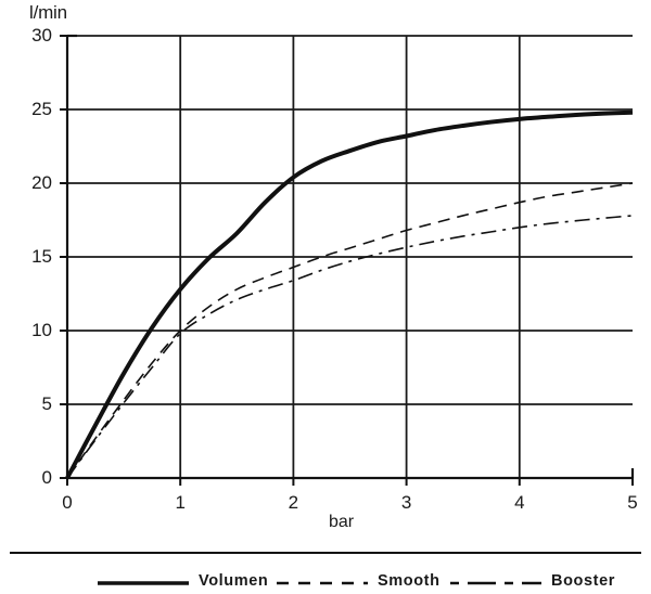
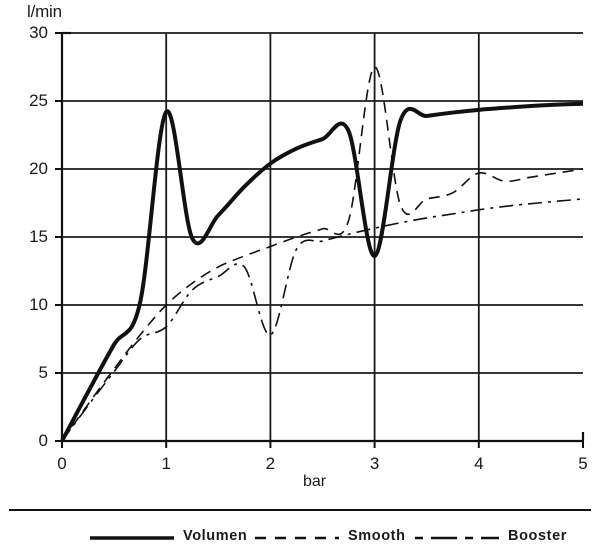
Volumen/1: 12.8 -> 24.2
Booster/1: 9.8 -> 8.4
Booster/2: 13.4 -> 7.8
Volumen/3: 23.2 -> 13.6
Smooth/3: 16.8 -> 27.5
Smooth/4: 18.7 -> 19.7
